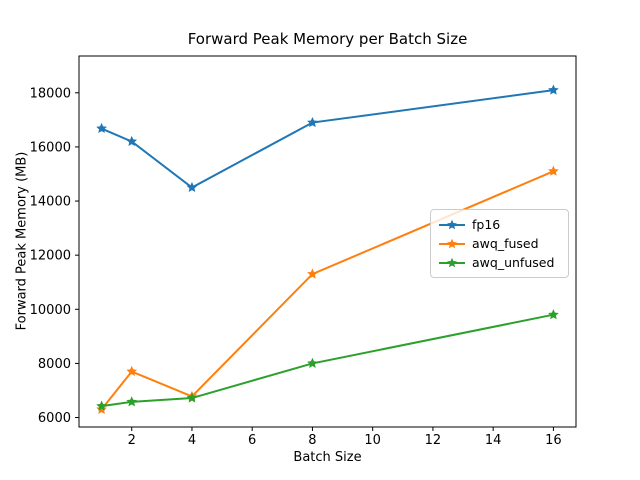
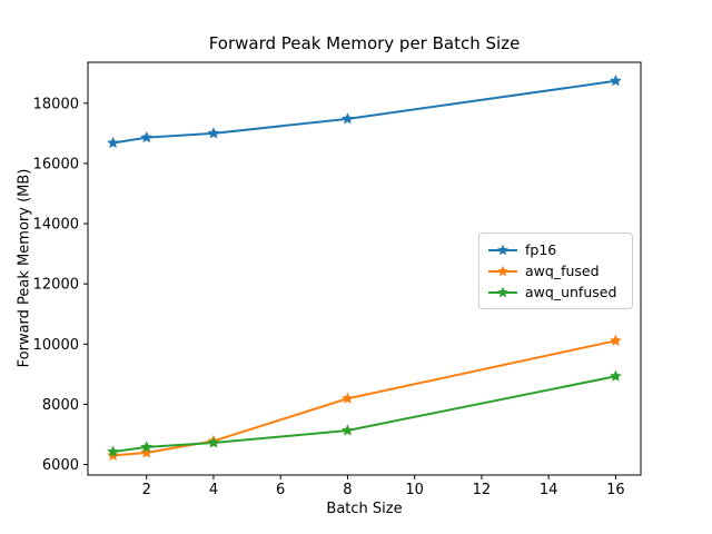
fp16/2: 16200 -> 16900
awq_fused/2: 7700 -> 6400
fp16/4: 14500 -> 17000
fp16/8: 16900 -> 17500
awq_fused/8: 11300 -> 8200
awq_unfused/8: 8000 -> 7100
fp16/16: 18100 -> 18700
awq_fused/16: 15100 -> 10100
awq_unfused/16: 9800 -> 8900
